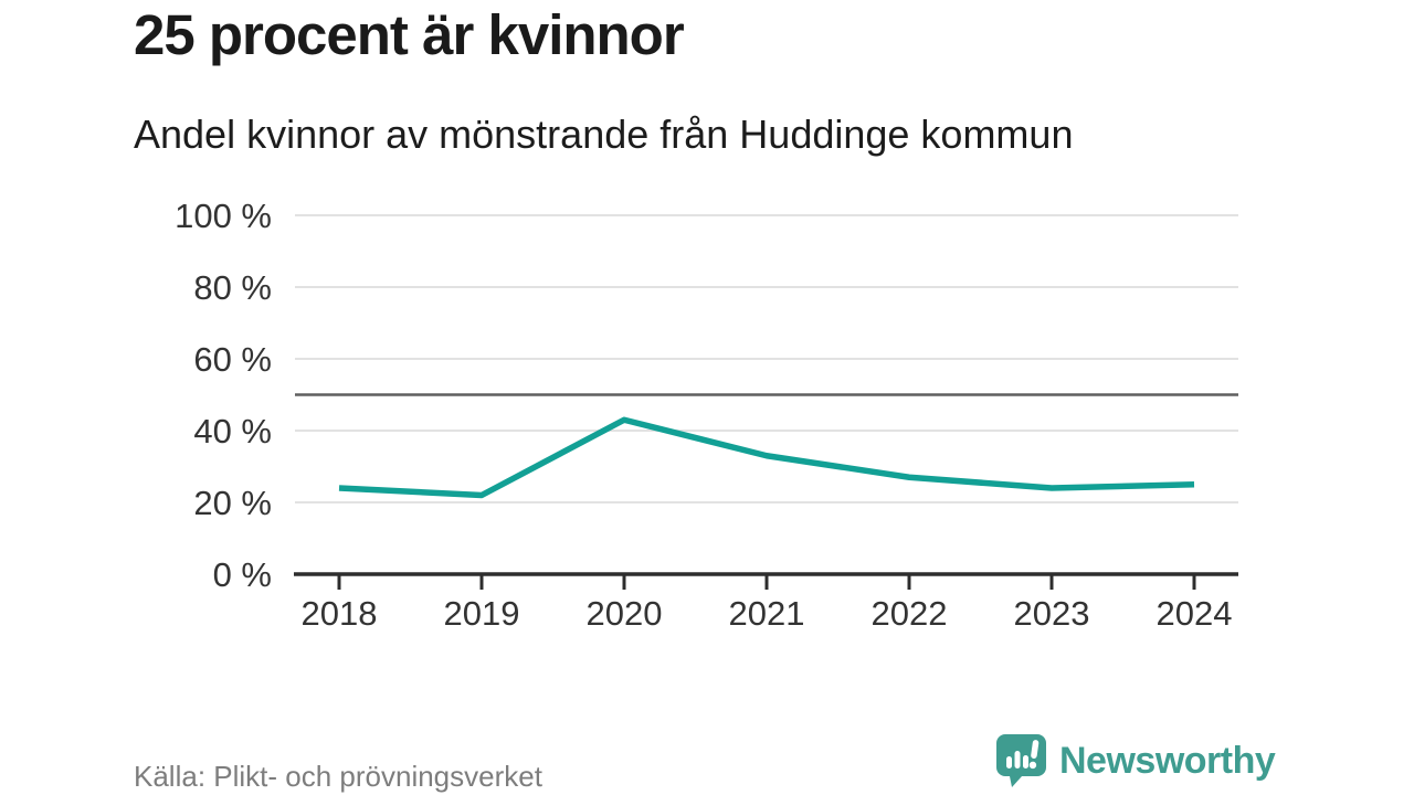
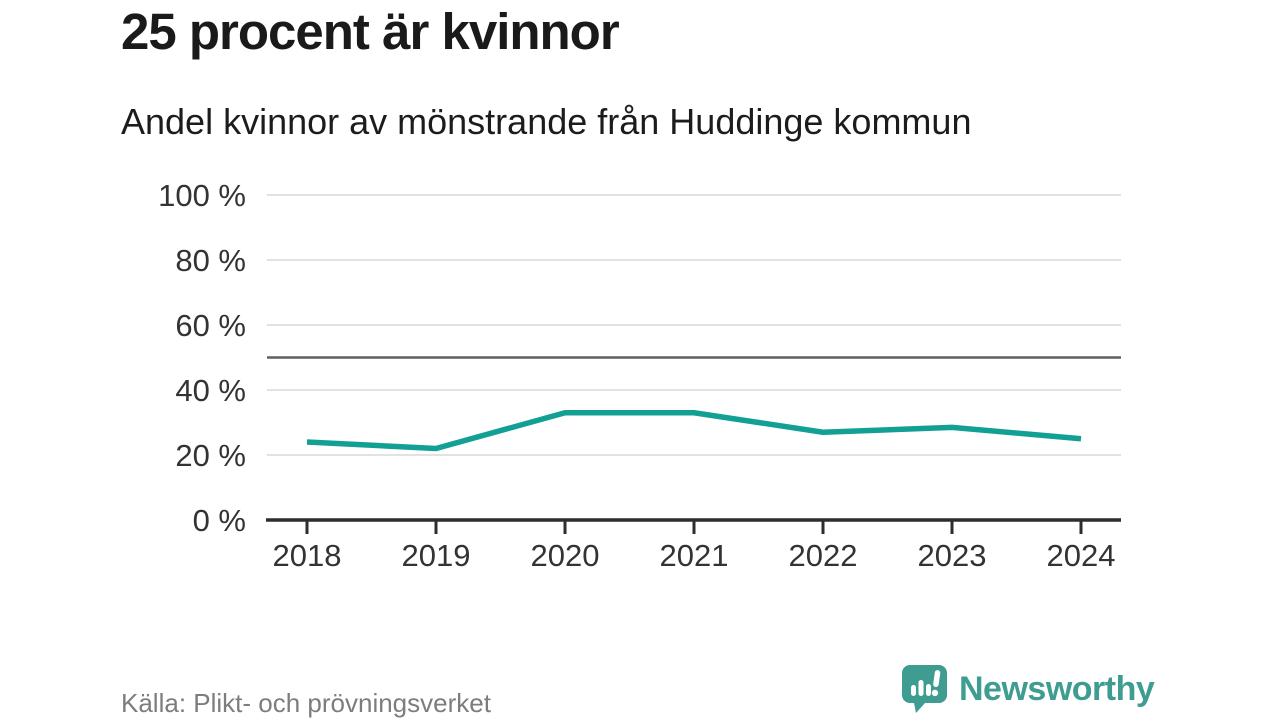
2020: 43% -> 33%
2023: 24% -> 28%
